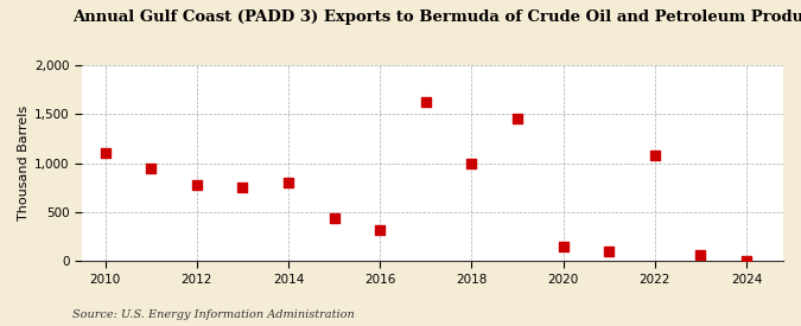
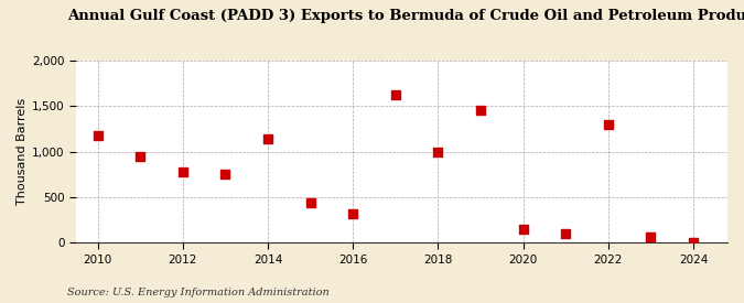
2010: 1,100 -> 1,180
2014: 800 -> 1,140
2022: 1,080 -> 1,300
